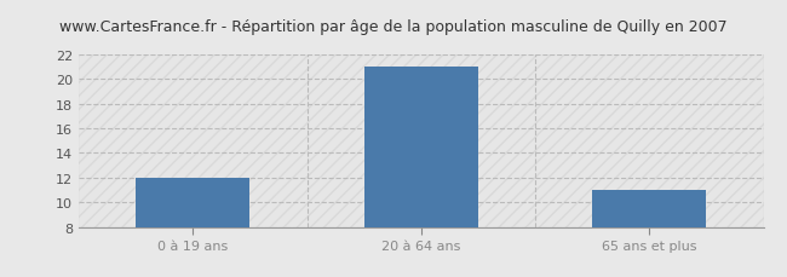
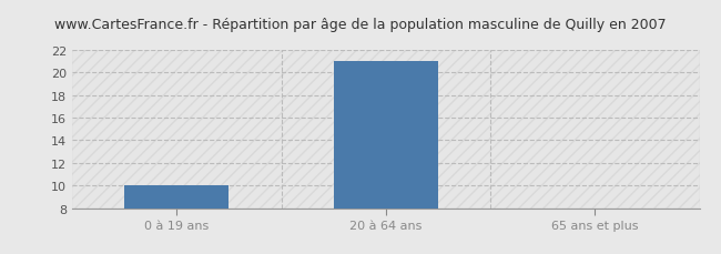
0 à 19 ans: 12 -> 10
65 ans et plus: 11 -> 8
